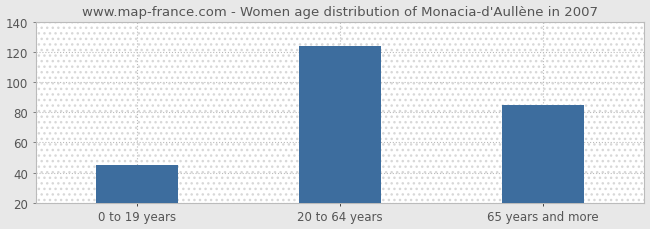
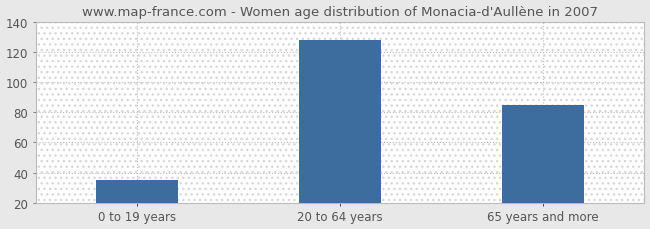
0 to 19 years: 45 -> 35
20 to 64 years: 124 -> 128
